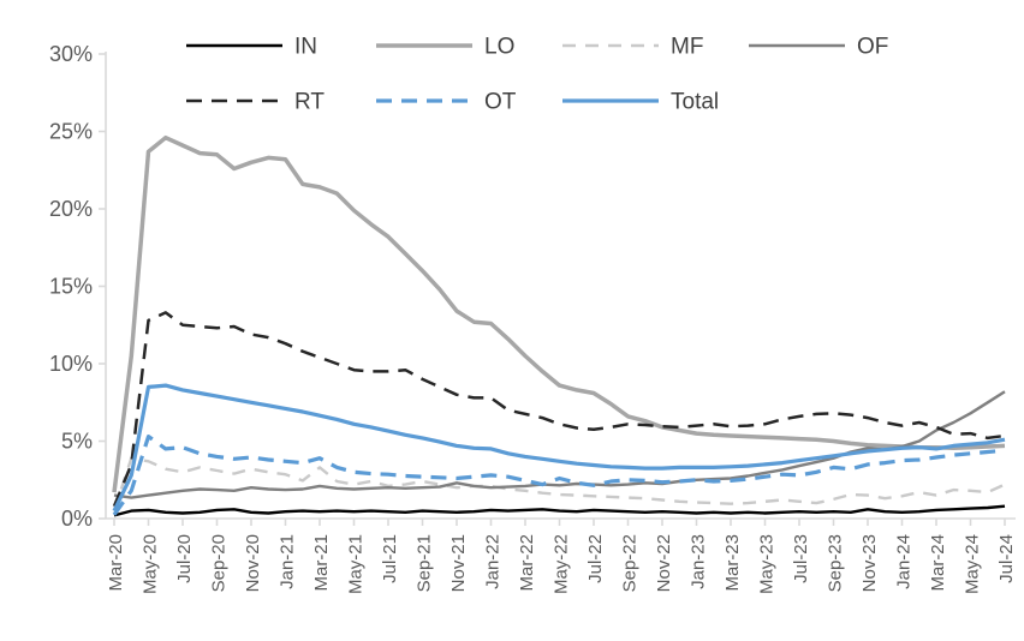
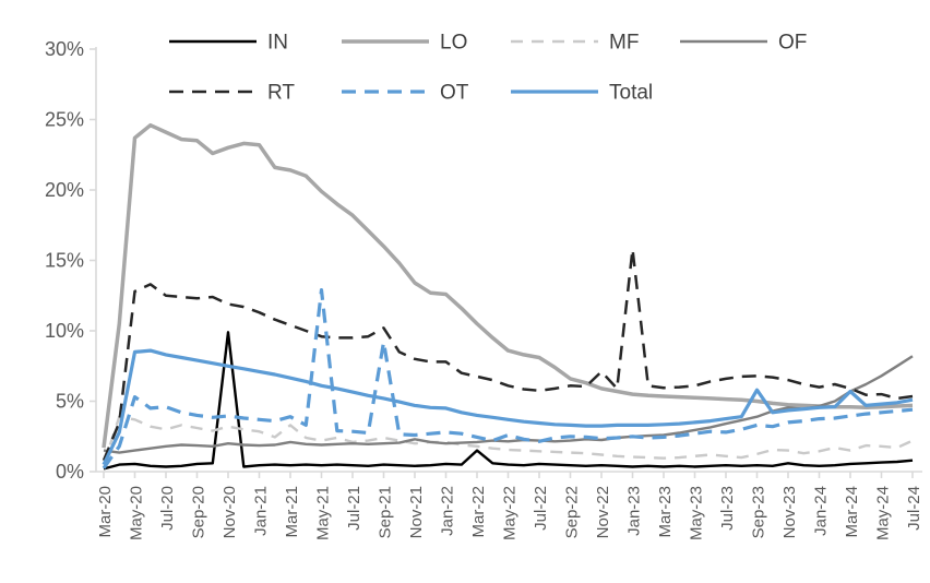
IN/Nov-20: 0.4% -> 9.9%
OT/May-21: 3.0% -> 12.9%
RT/Sep-21: 9.0% -> 10.2%
OT/Sep-21: 2.7% -> 9.2%
IN/Mar-22: 0.6% -> 1.5%
RT/Nov-22: 6.0% -> 7.1%
RT/Jan-23: 6.0% -> 15.8%
Total/Sep-23: 4.0% -> 5.8%
Total/Mar-24: 4.5% -> 5.7%
